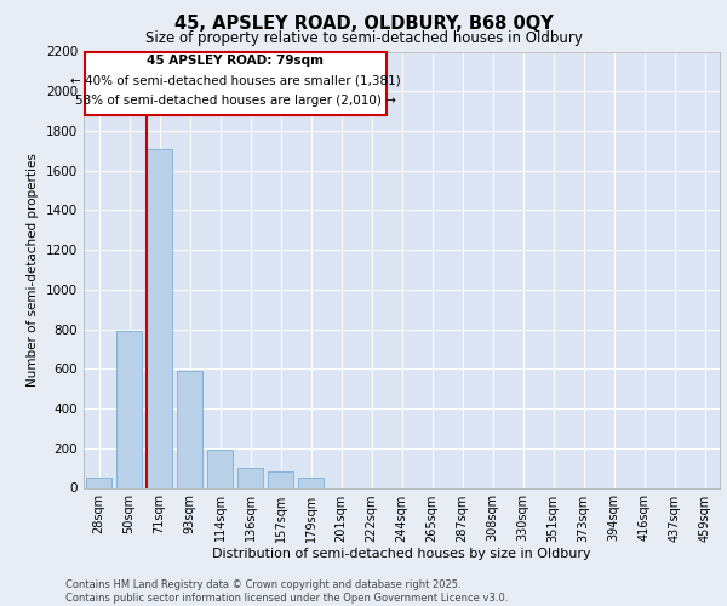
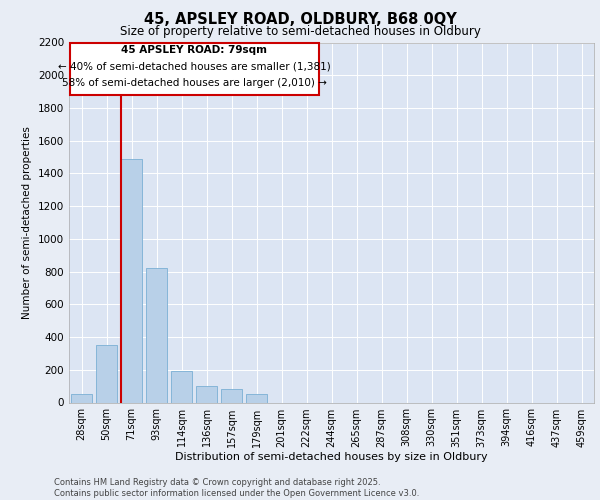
50sqm: 790 -> 350
71sqm: 1710 -> 1490
93sqm: 590 -> 820
